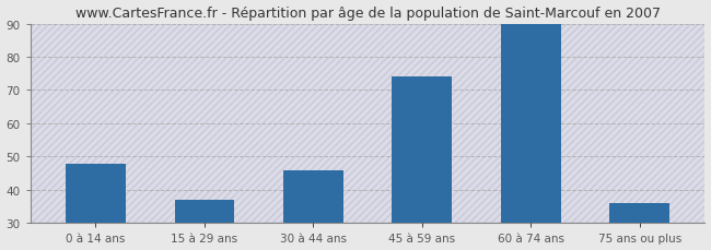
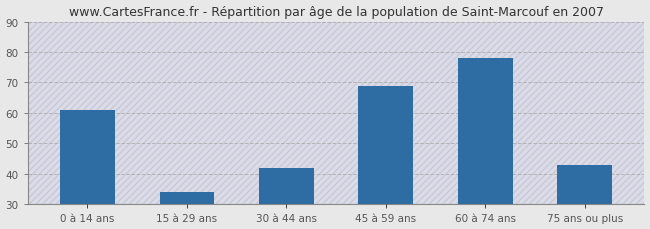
0 à 14 ans: 48 -> 61
15 à 29 ans: 37 -> 34
30 à 44 ans: 46 -> 42
45 à 59 ans: 74 -> 69
60 à 74 ans: 90 -> 78
75 ans ou plus: 36 -> 43
